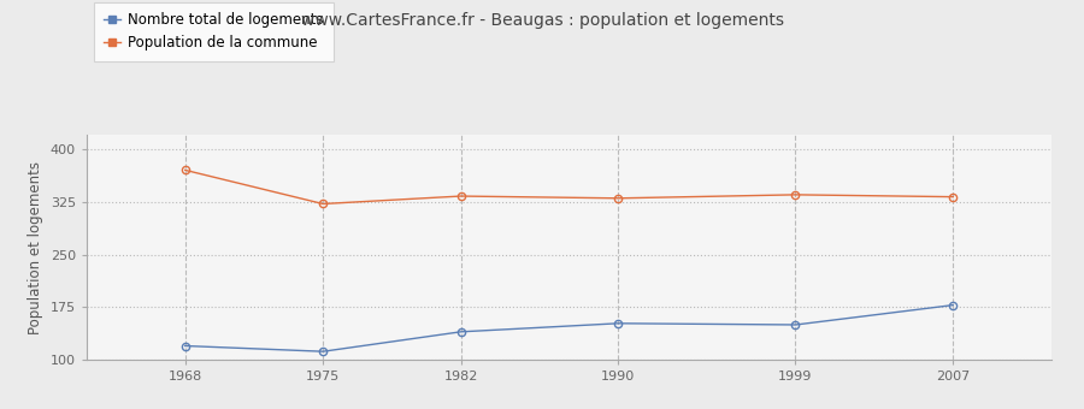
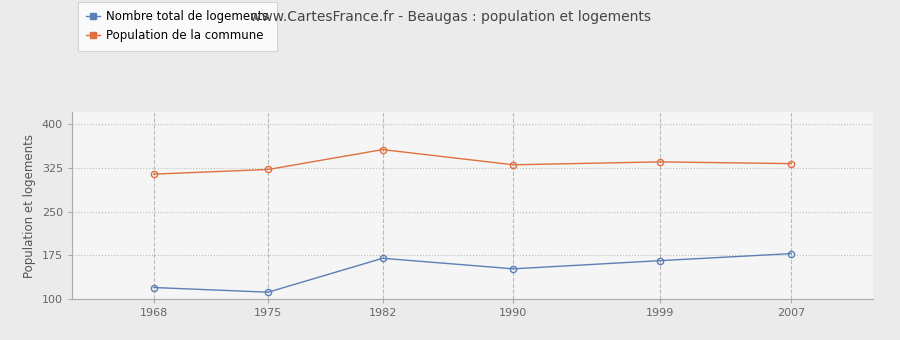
Population de la commune/1968: 370 -> 314
Nombre total de logements/1982: 140 -> 170
Population de la commune/1982: 333 -> 356
Nombre total de logements/1999: 150 -> 166
